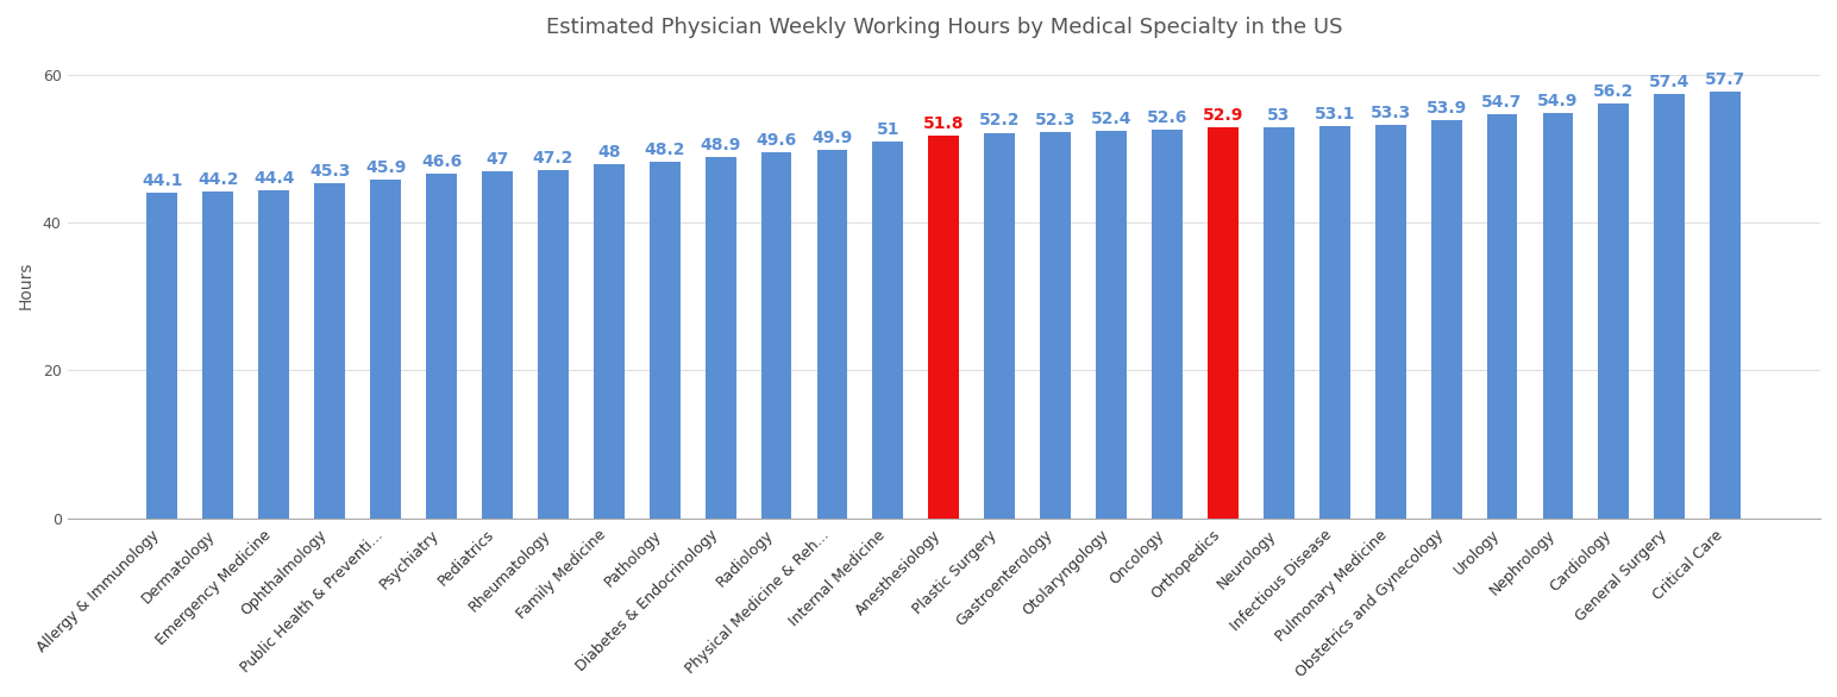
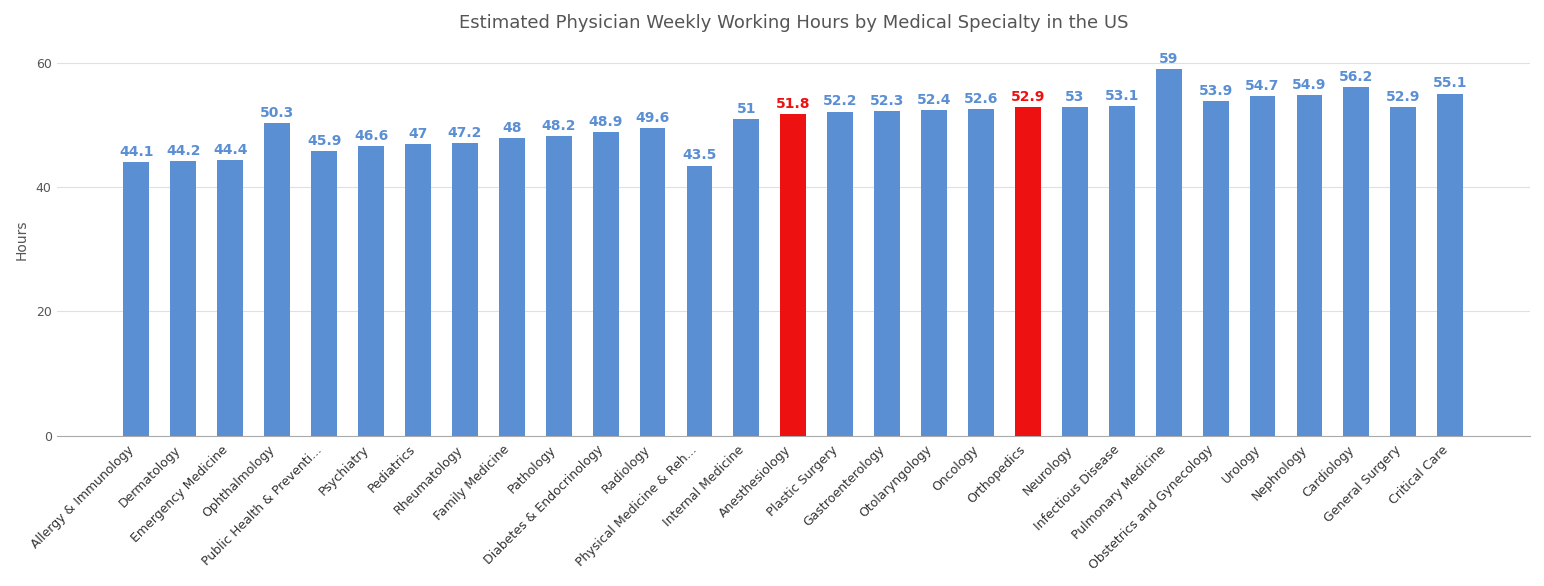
Ophthalmology: 45.3 -> 50.3
Physical Medicine & Reh...: 49.9 -> 43.5
Pulmonary Medicine: 53.3 -> 59
General Surgery: 57.4 -> 52.9
Critical Care: 57.7 -> 55.1
